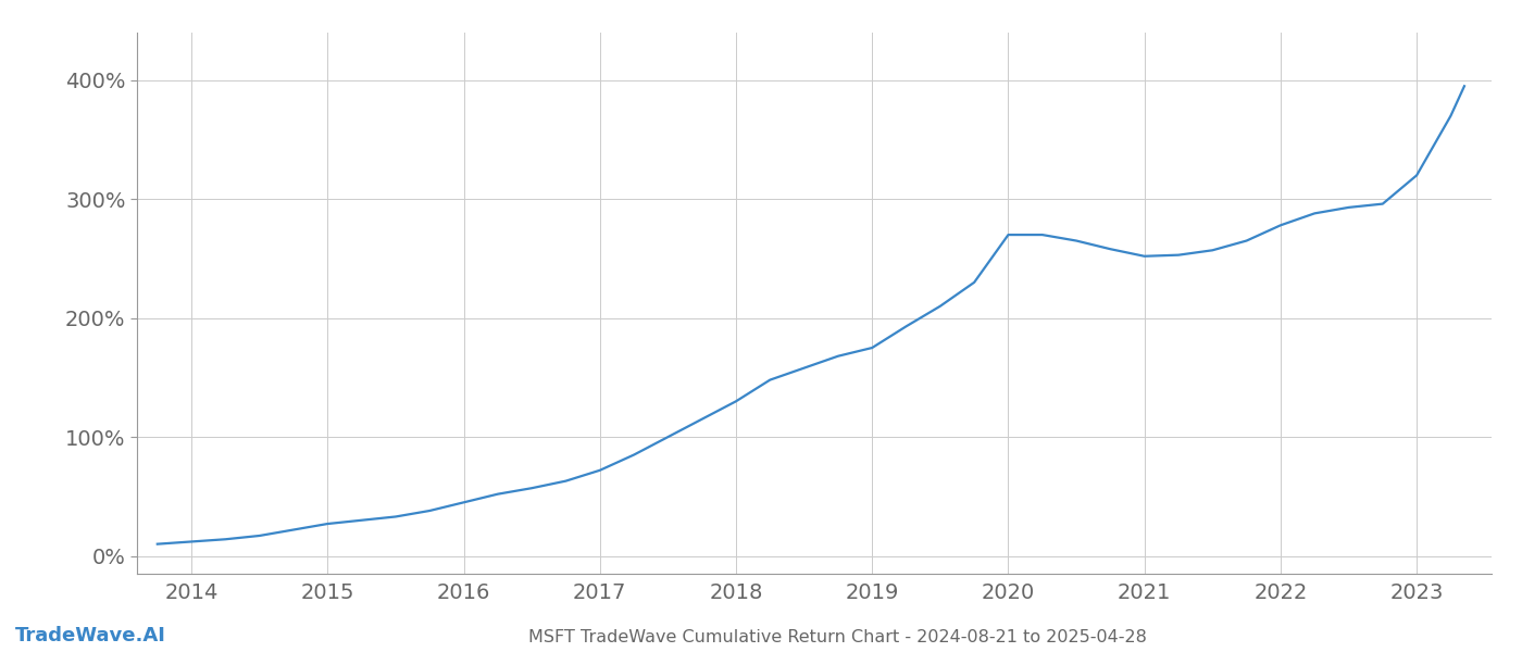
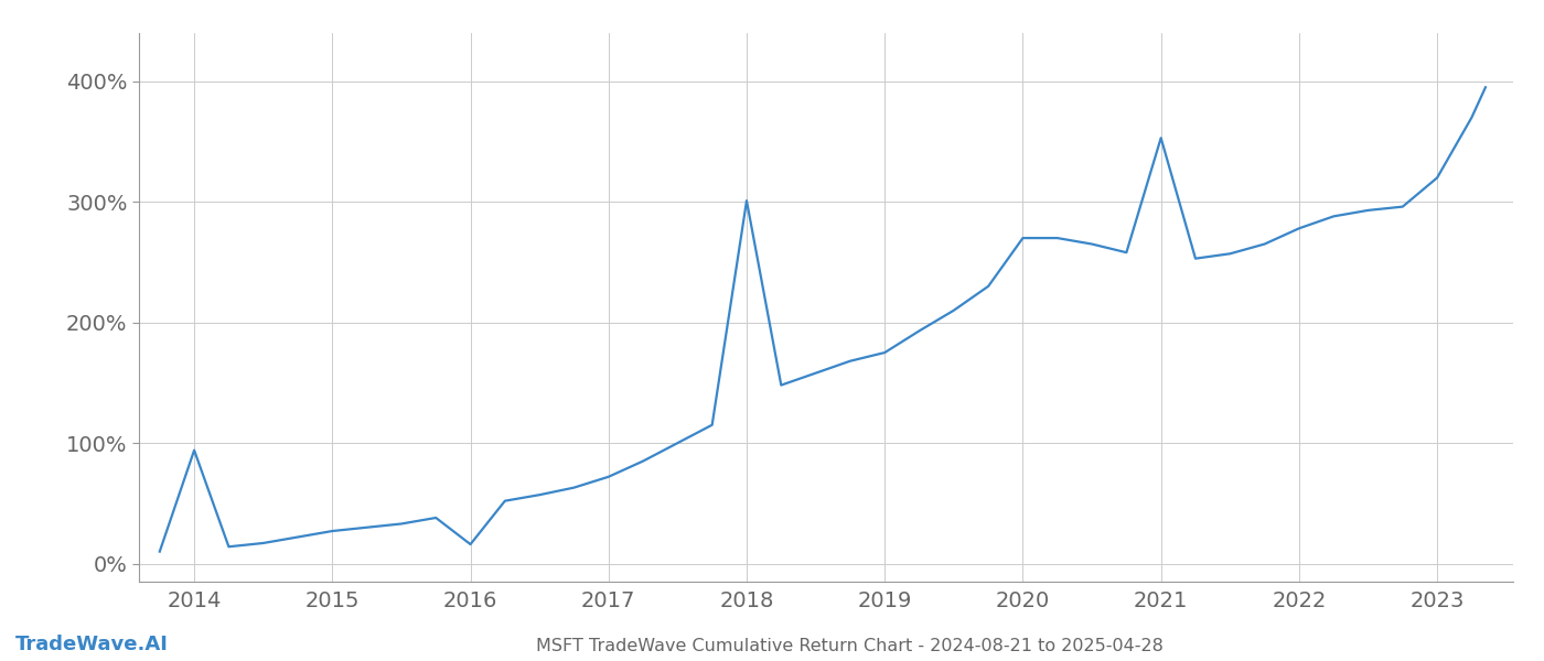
2014: 12% -> 94%
2016: 45% -> 16%
2018: 130% -> 301%
2021: 252% -> 353%
